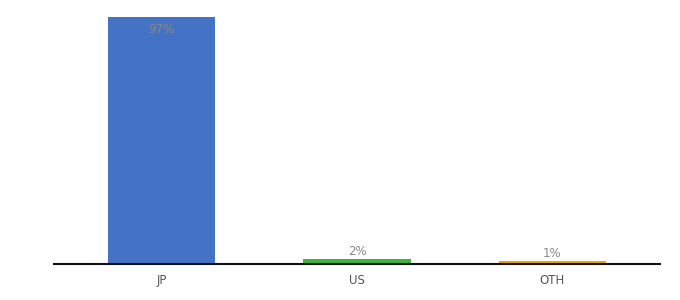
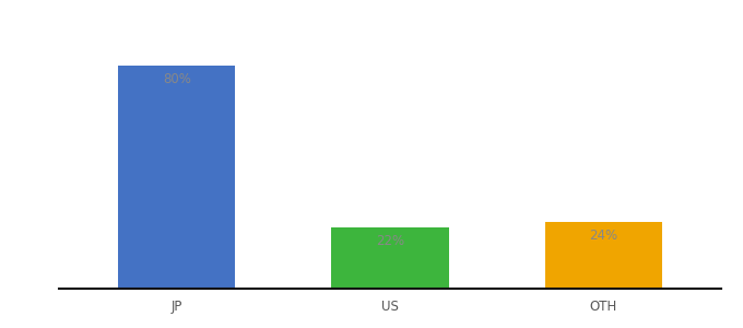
JP: 97% -> 80%
US: 2% -> 22%
OTH: 1% -> 24%
